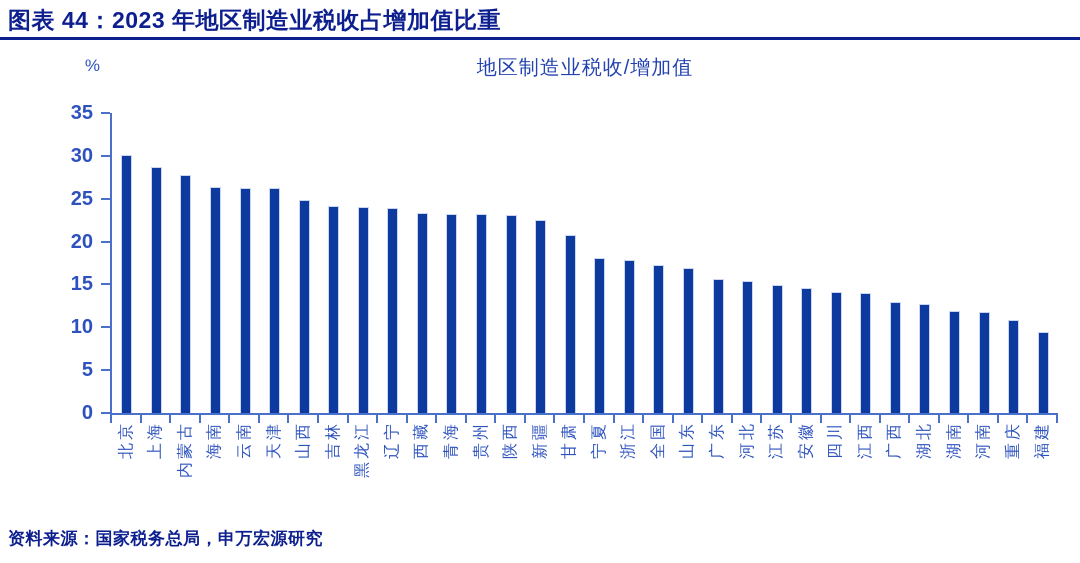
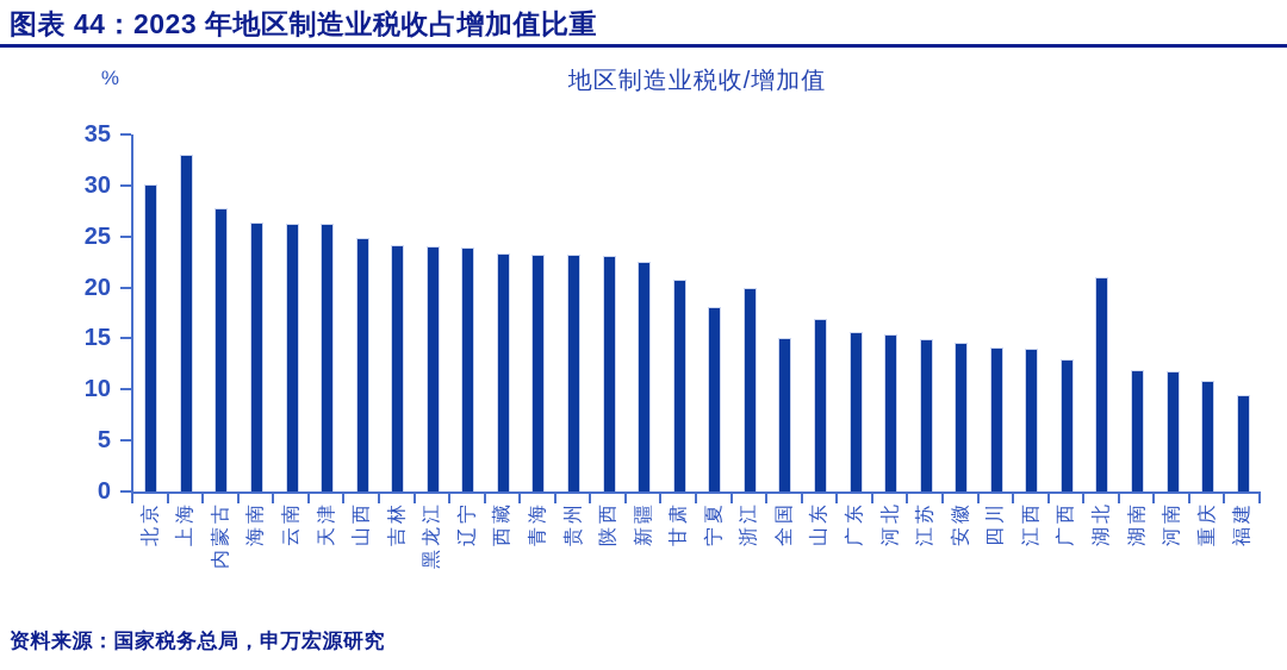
上海: 29 -> 33
浙江: 18 -> 20
全国: 17 -> 15
湖北: 13 -> 21
